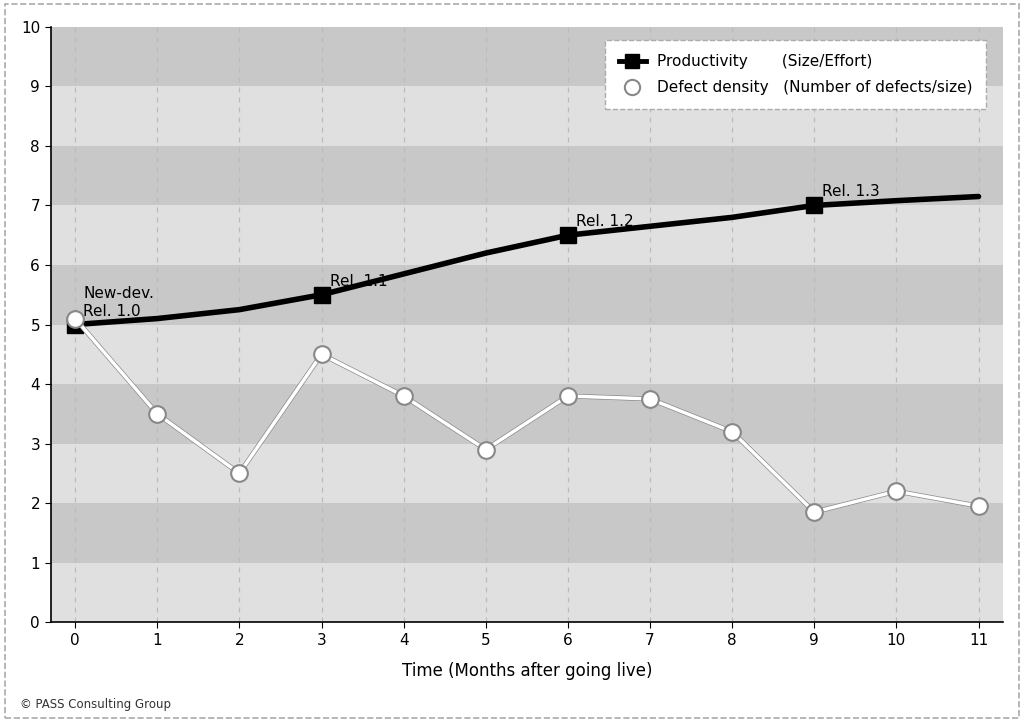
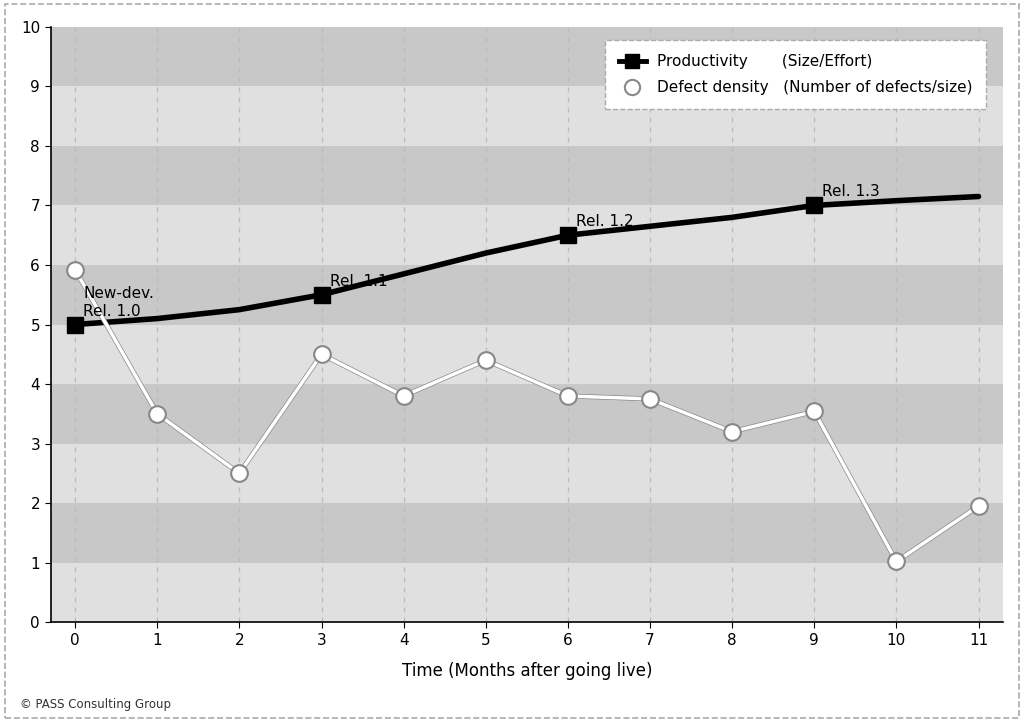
Defect density (Number of defects/size)/0: 5.10 -> 5.92
Defect density (Number of defects/size)/5: 2.90 -> 4.40
Defect density (Number of defects/size)/9: 1.85 -> 3.54
Defect density (Number of defects/size)/10: 2.20 -> 1.02
